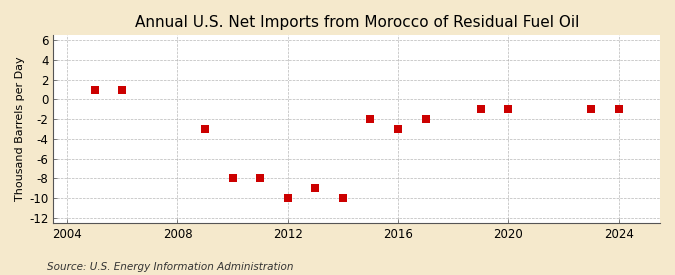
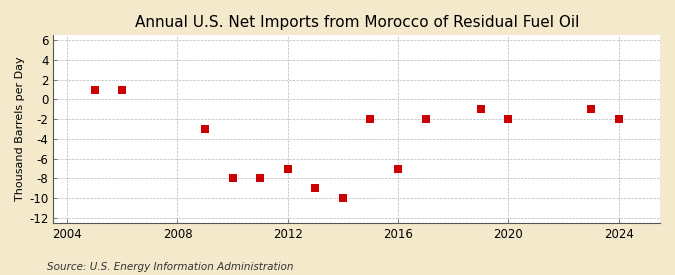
2012: -10 -> -7
2016: -3 -> -7
2020: -1 -> -2
2024: -1 -> -2
